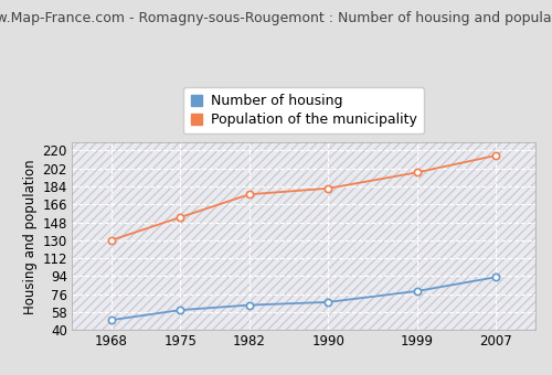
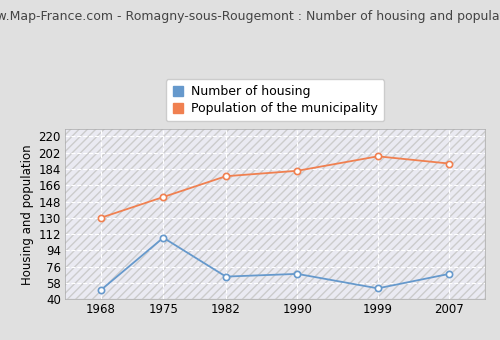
Number of housing/1975: 60 -> 108
Number of housing/1999: 79 -> 52
Number of housing/2007: 93 -> 68
Population of the municipality/2007: 215 -> 190
